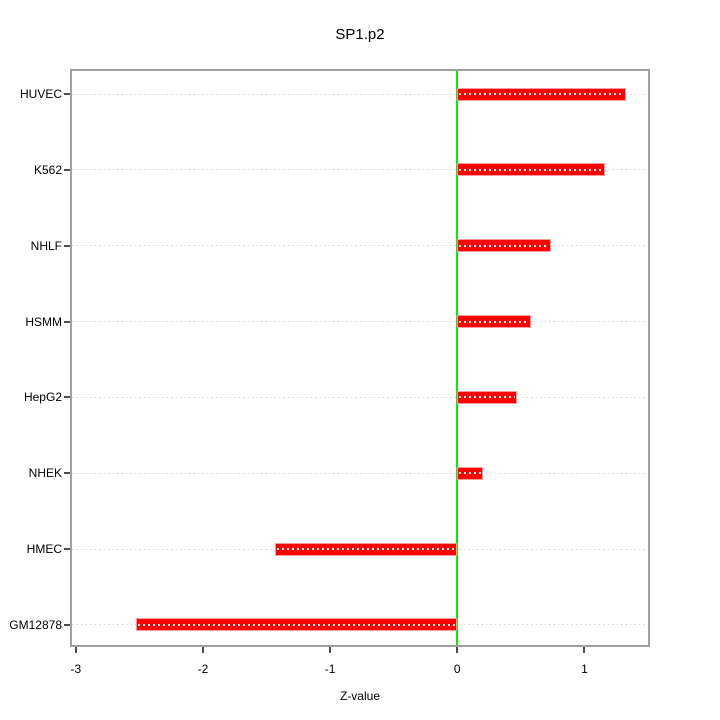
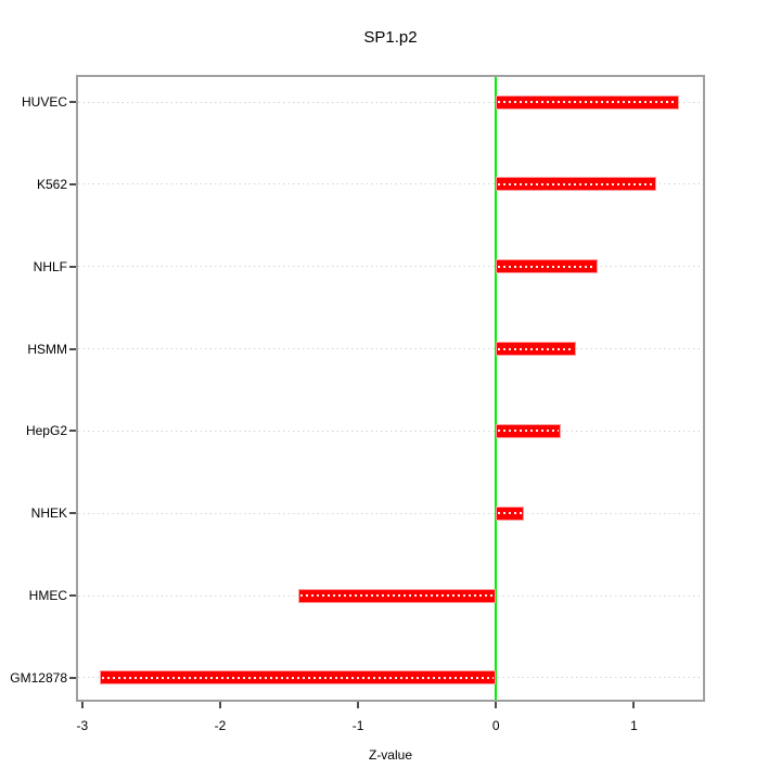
GM12878: -2.53 -> -2.87
